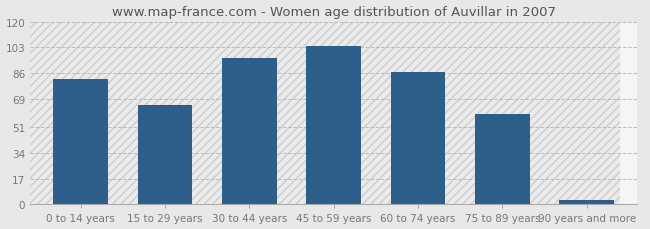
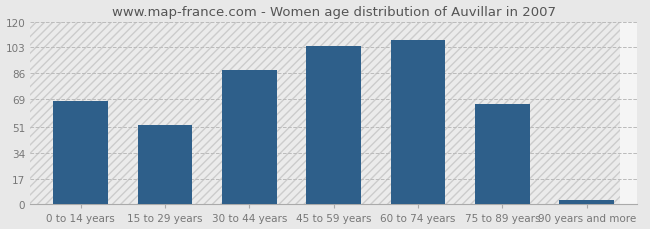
0 to 14 years: 82 -> 68
15 to 29 years: 65 -> 52
30 to 44 years: 96 -> 88
60 to 74 years: 87 -> 108
75 to 89 years: 59 -> 66
